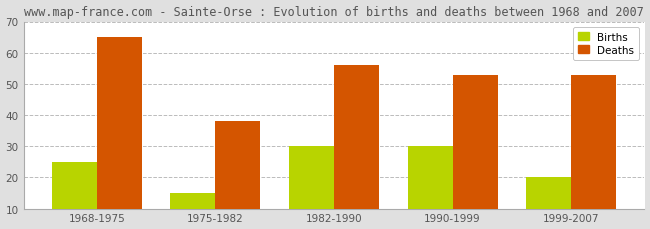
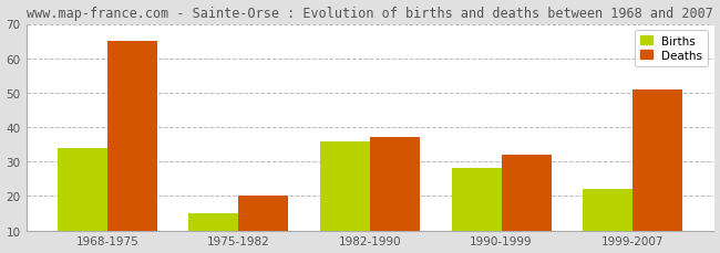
Births/1968-1975: 25 -> 34
Deaths/1975-1982: 38 -> 20
Births/1982-1990: 30 -> 36
Deaths/1982-1990: 56 -> 37
Births/1990-1999: 30 -> 28
Deaths/1990-1999: 53 -> 32
Births/1999-2007: 20 -> 22
Deaths/1999-2007: 53 -> 51
